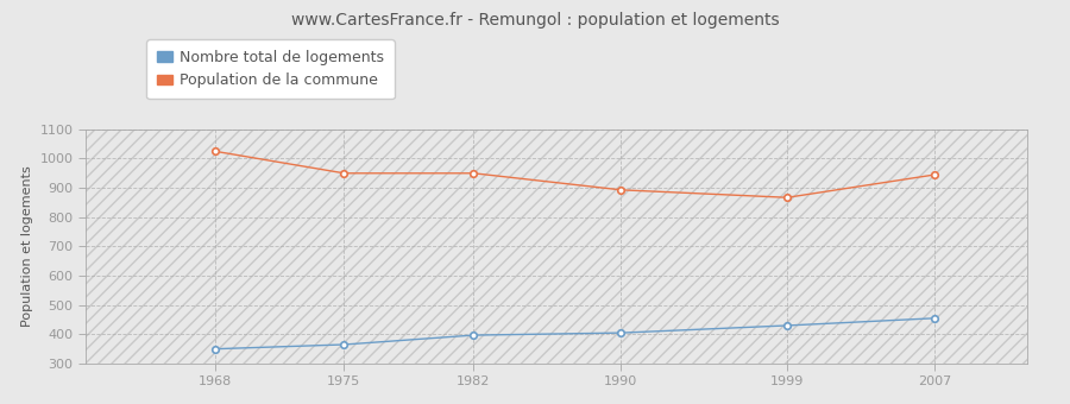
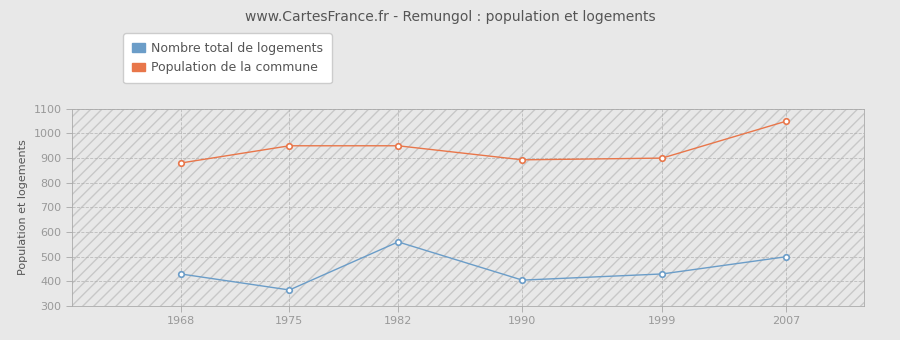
Nombre total de logements/1968: 350 -> 430
Population de la commune/1968: 1025 -> 880
Nombre total de logements/1982: 397 -> 560
Population de la commune/1999: 867 -> 900
Nombre total de logements/2007: 455 -> 500
Population de la commune/2007: 945 -> 1050
